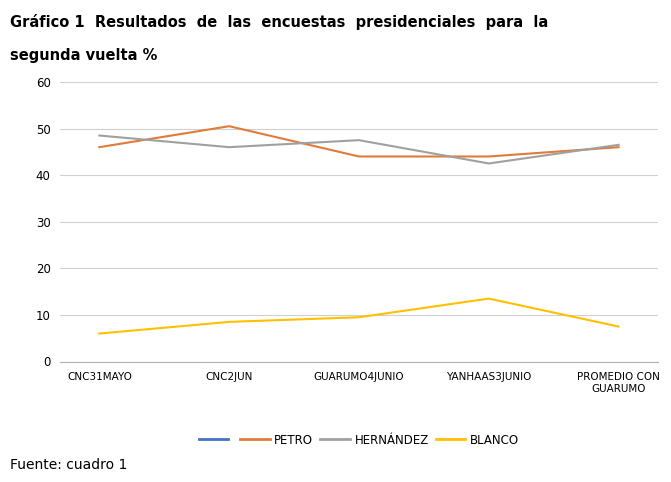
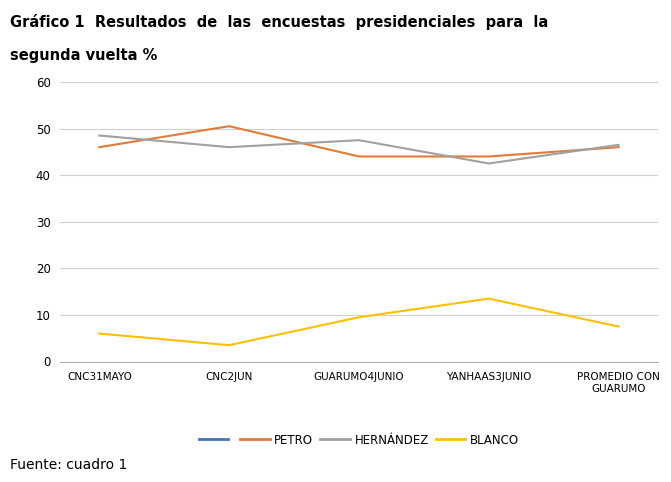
BLANCO/CNC2JUN: 8.5 -> 3.5
